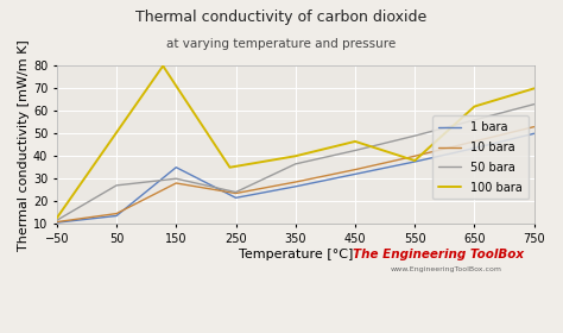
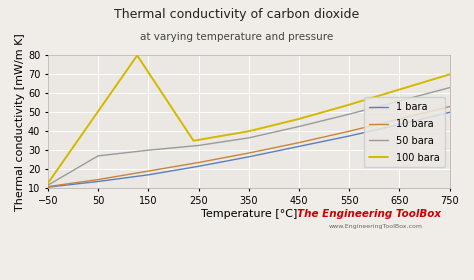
1 bara/150: 35 -> 17
10 bara/150: 28 -> 19
50 bara/250: 24 -> 32
100 bara/550: 38 -> 54
